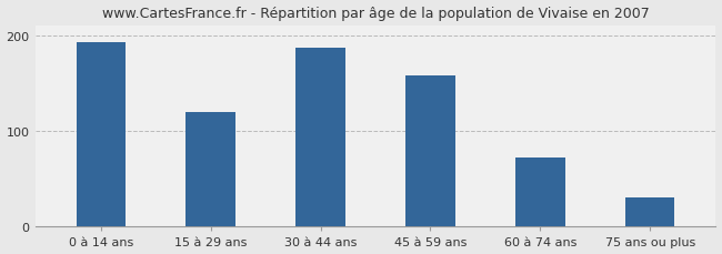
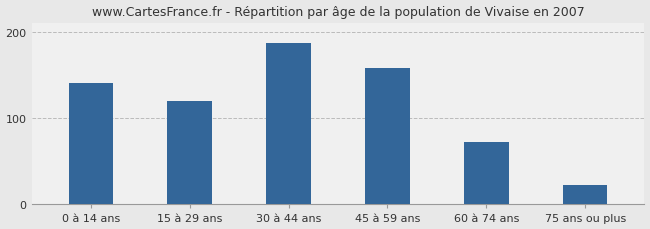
0 à 14 ans: 193 -> 140
75 ans ou plus: 30 -> 22
